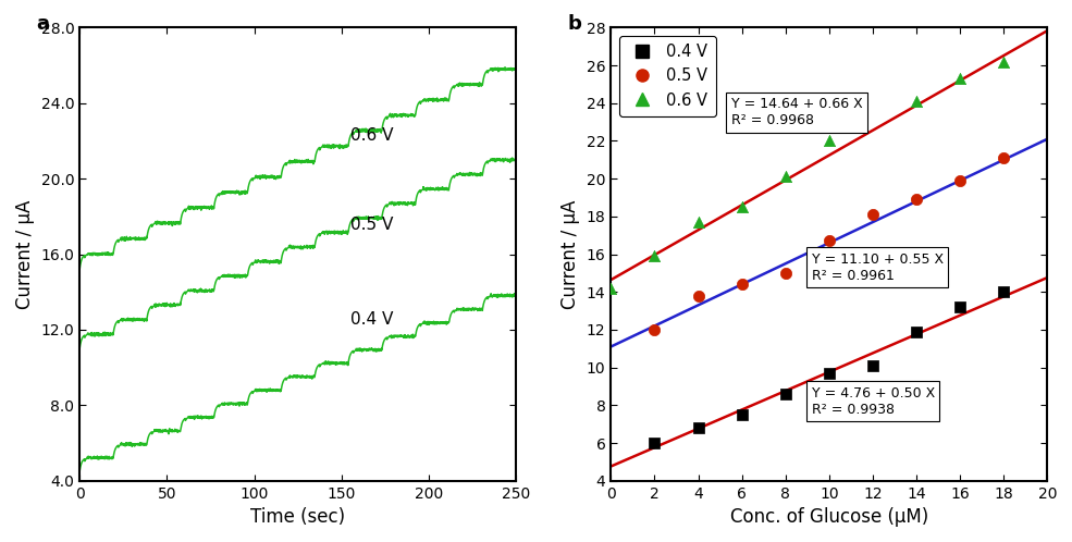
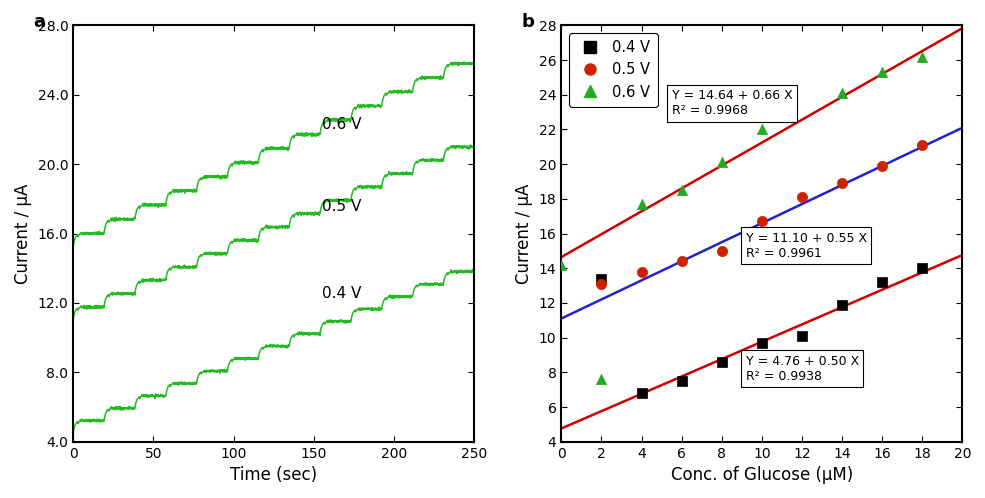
0.4 V/2: 6.0 -> 13.4
0.5 V/2: 12.0 -> 13.1
0.6 V/2: 15.9 -> 7.6
